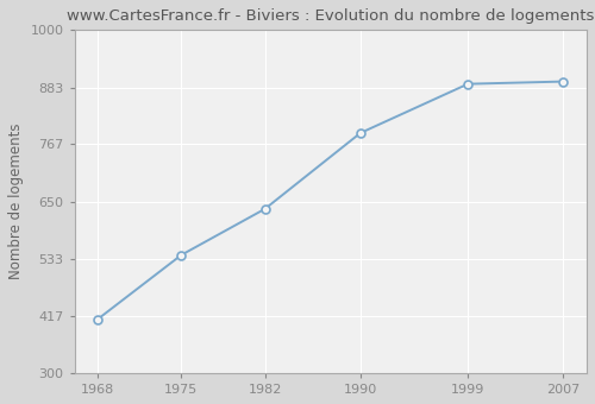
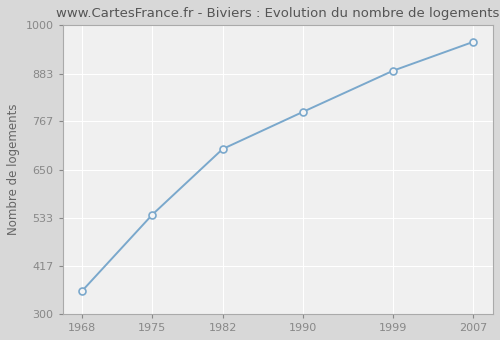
1968: 410 -> 356
1982: 635 -> 700
2007: 895 -> 960
